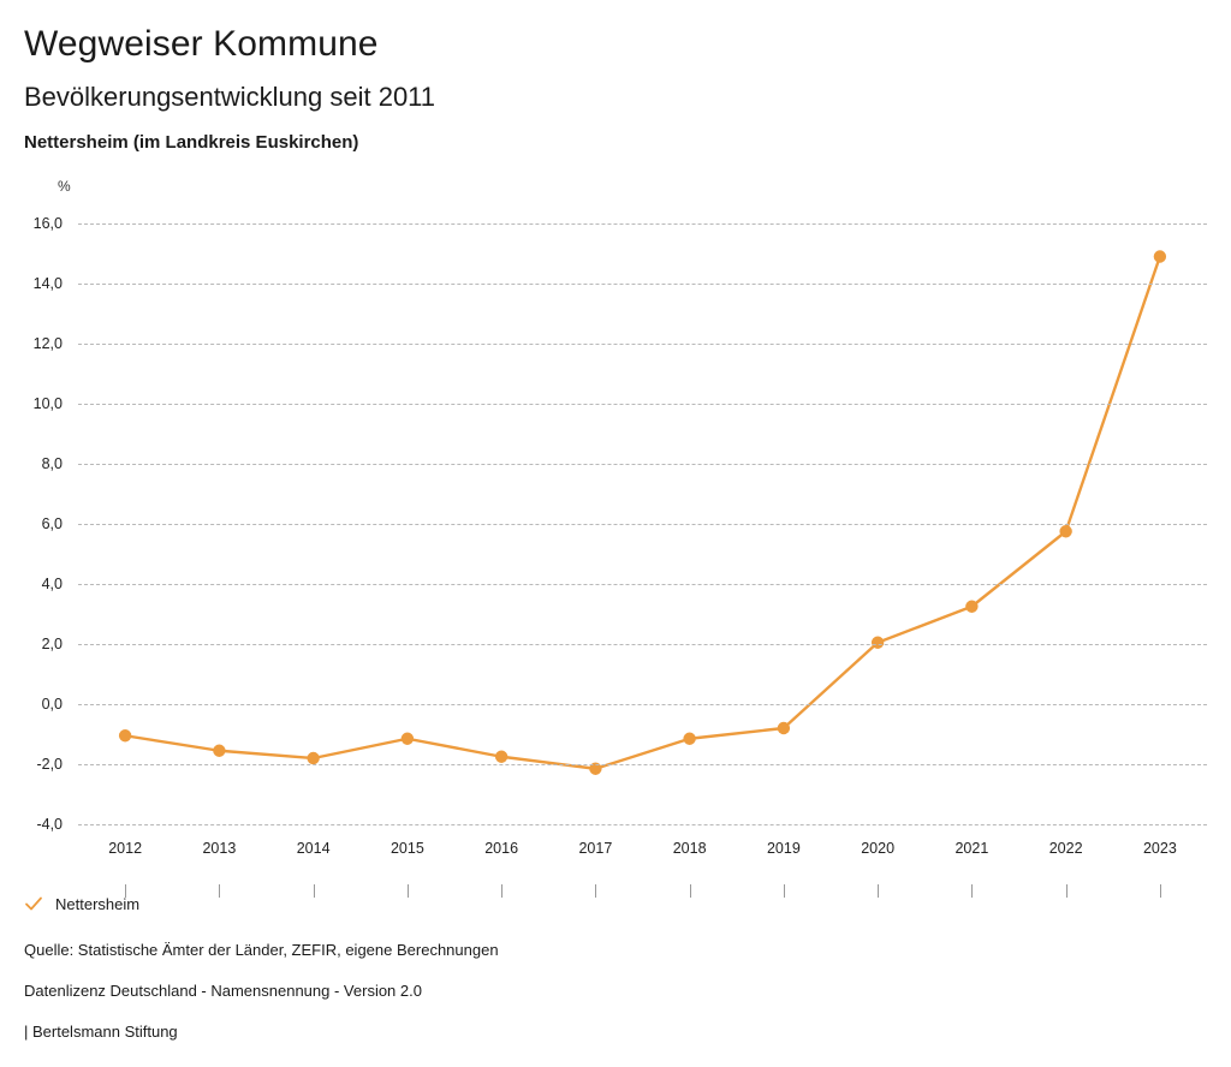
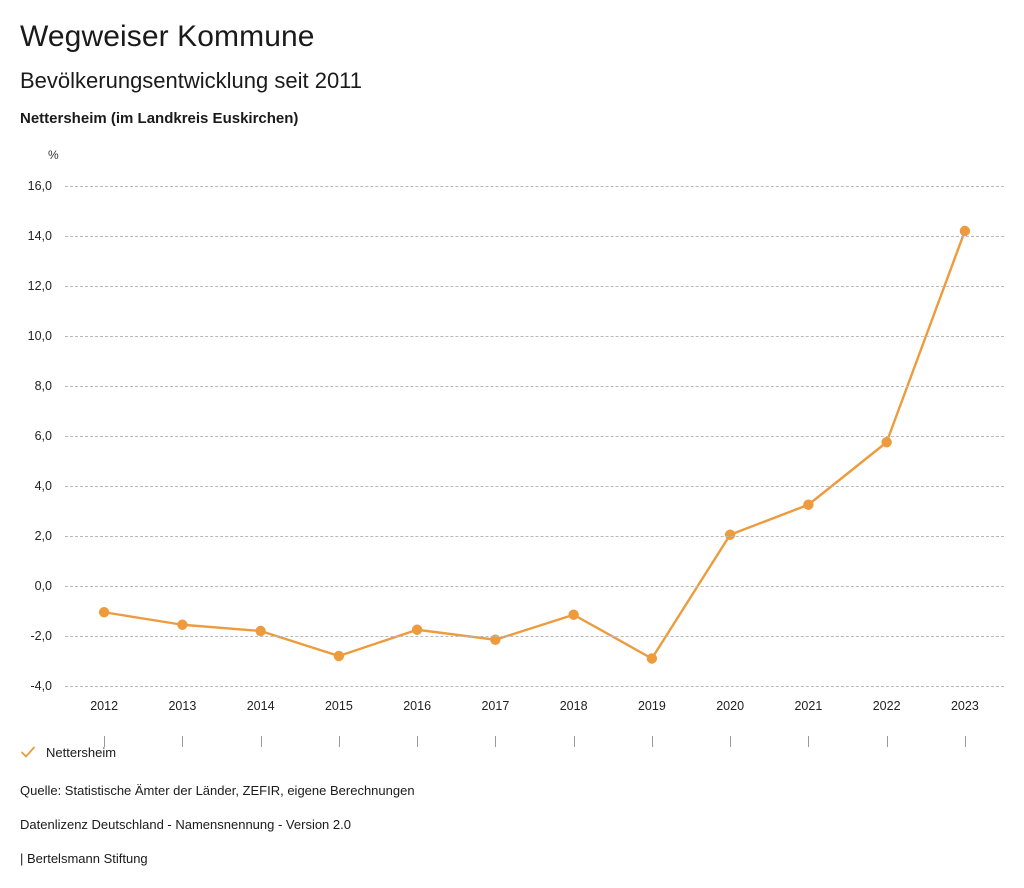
2015: -1,1 -> -2,8
2019: -0,8 -> -2,9
2023: 14,9 -> 14,2
